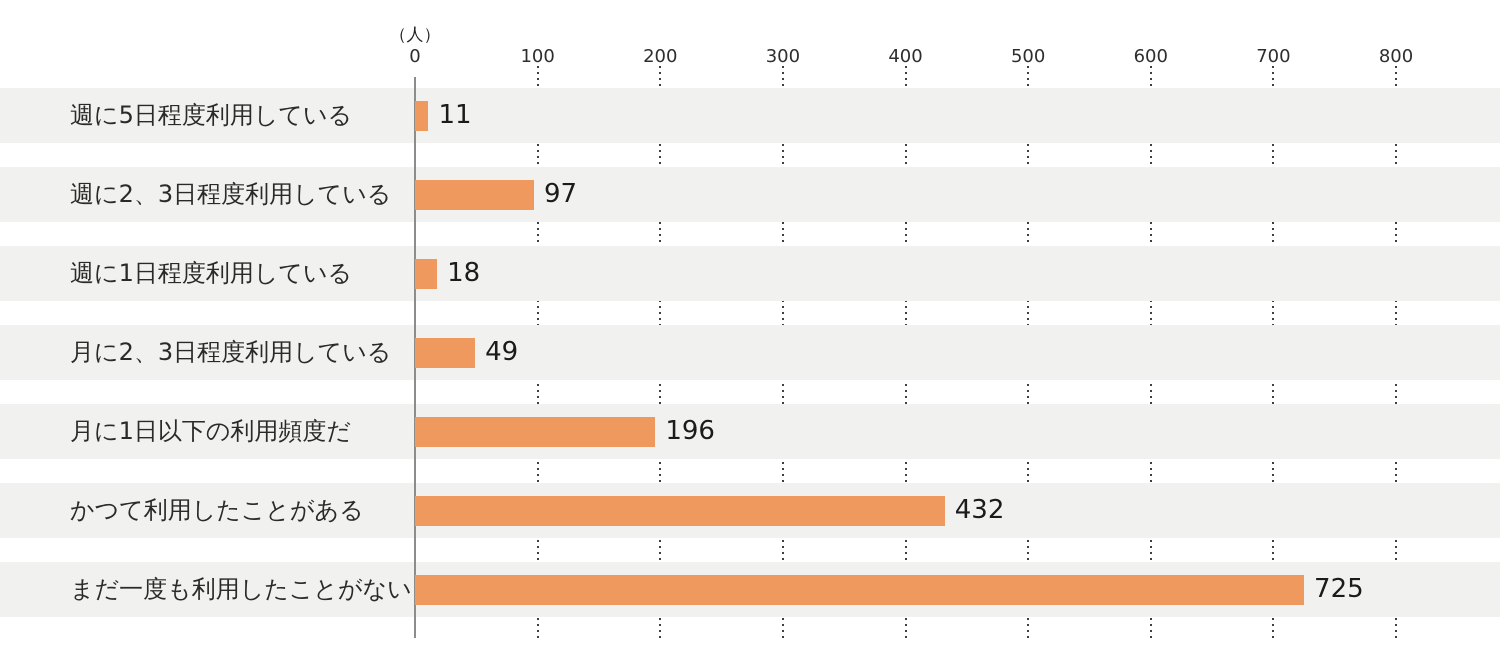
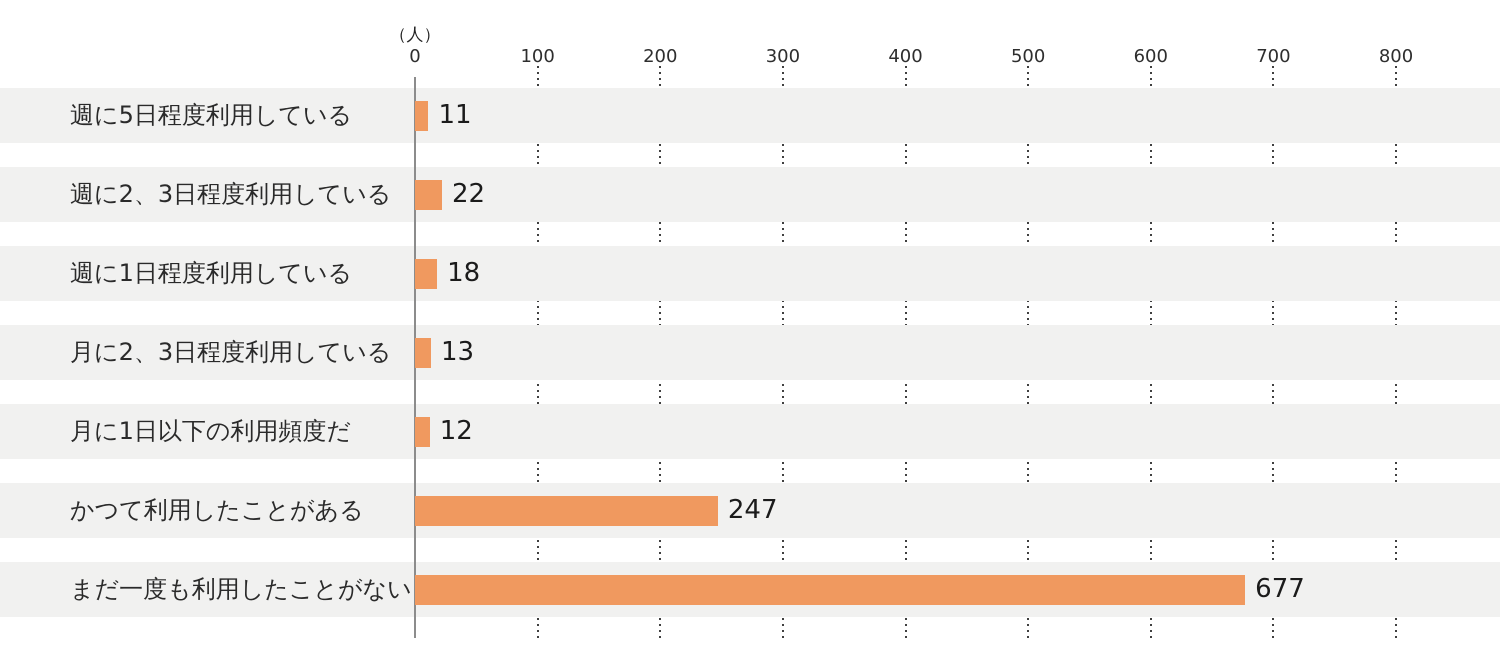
週に2、3日程度利用している: 97 -> 22
月に2、3日程度利用している: 49 -> 13
月に1日以下の利用頻度だ: 196 -> 12
かつて利用したことがある: 432 -> 247
まだ一度も利用したことがない: 725 -> 677
